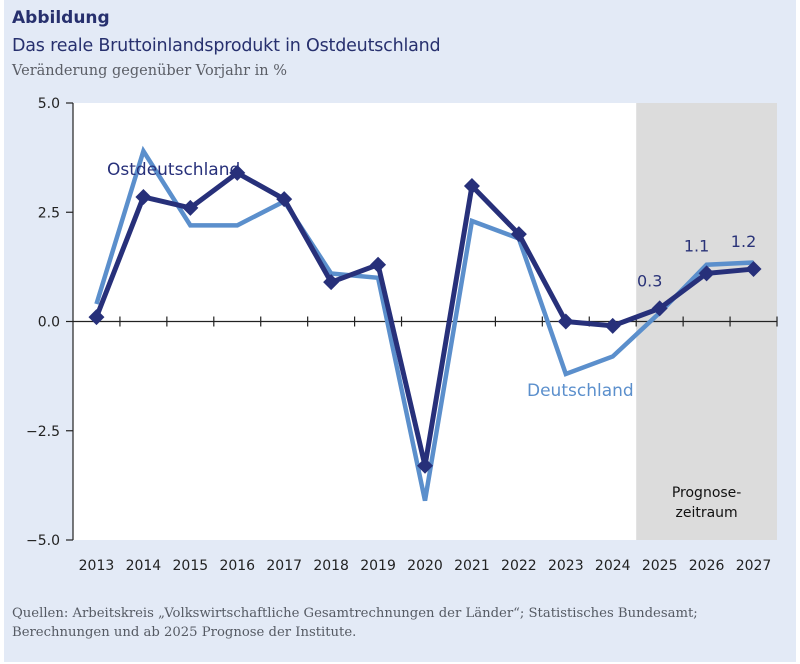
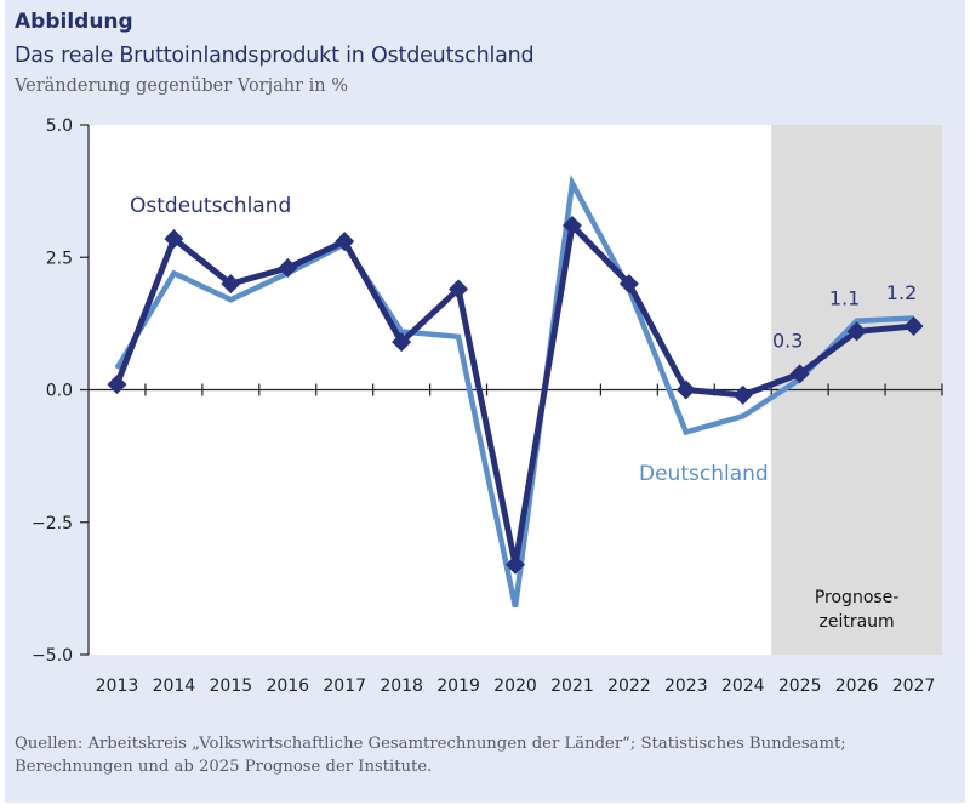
Deutschland/2014: 3.9 -> 2.2
Ostdeutschland/2015: 2.6 -> 2.0
Deutschland/2015: 2.2 -> 1.7
Ostdeutschland/2016: 3.4 -> 2.3
Ostdeutschland/2019: 1.3 -> 1.9
Deutschland/2021: 2.3 -> 3.9
Deutschland/2023: -1.2 -> -0.8
Deutschland/2024: -0.8 -> -0.5
